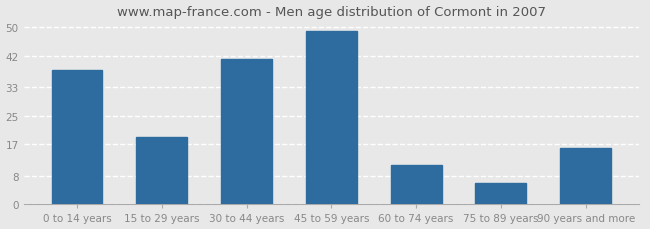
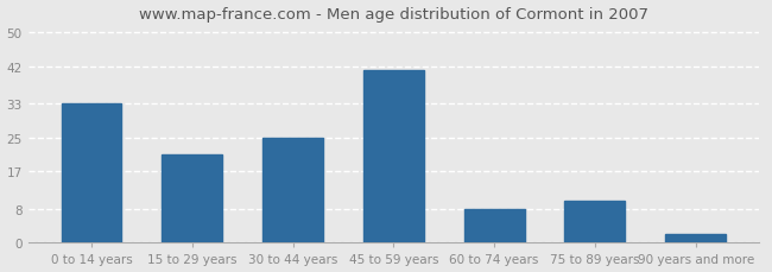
0 to 14 years: 38 -> 33
15 to 29 years: 19 -> 21
30 to 44 years: 41 -> 25
45 to 59 years: 49 -> 41
60 to 74 years: 11 -> 8
75 to 89 years: 6 -> 10
90 years and more: 16 -> 2
